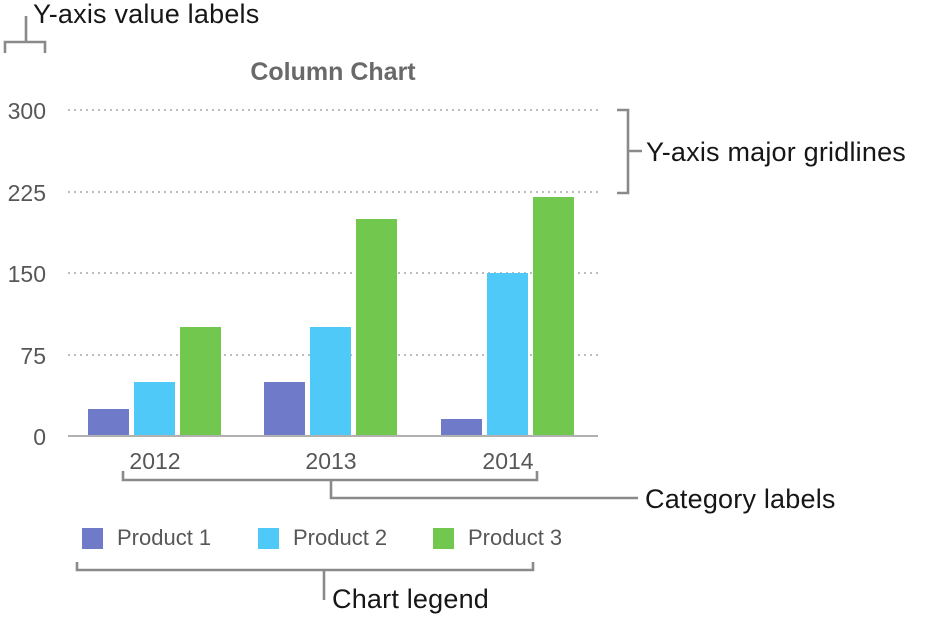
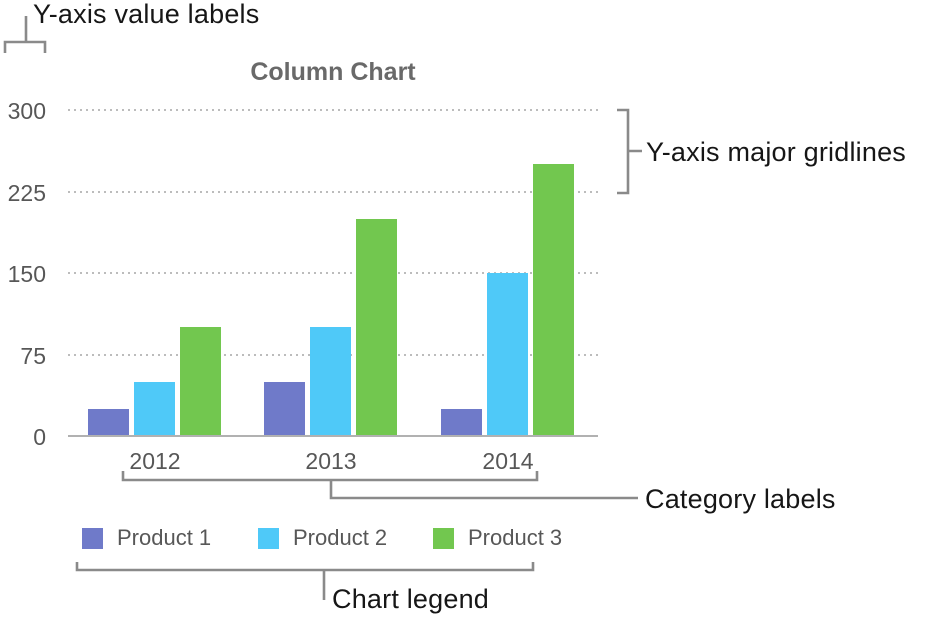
Product 1/2014: 16 -> 25
Product 3/2014: 220 -> 250
